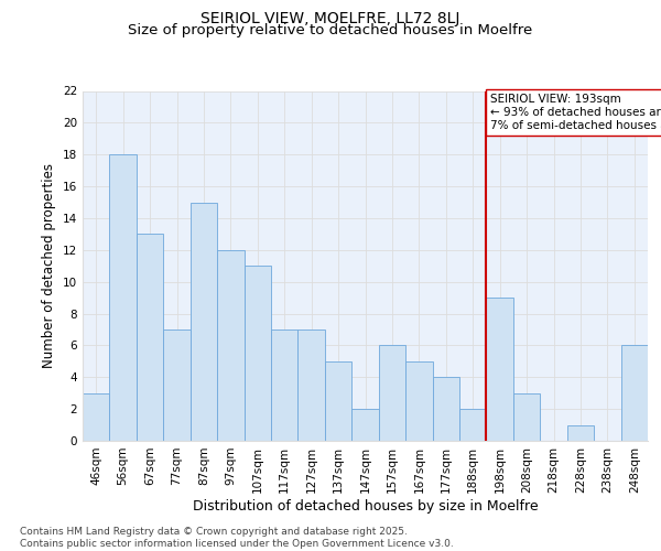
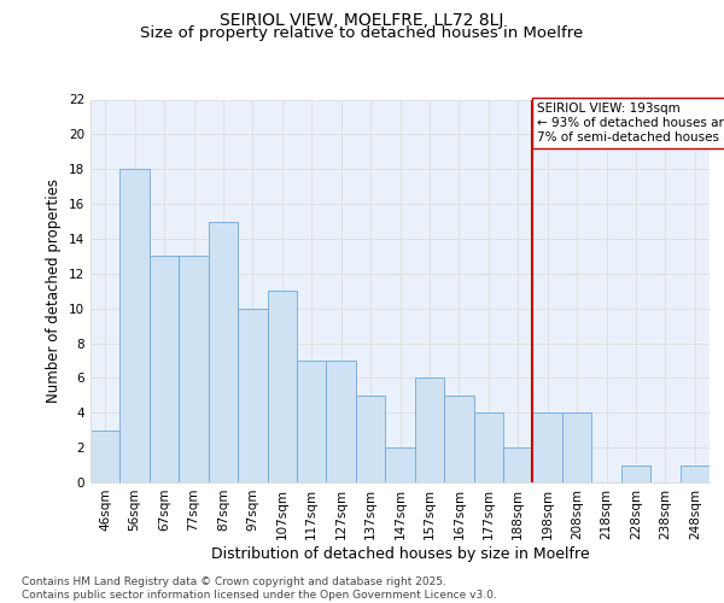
77sqm: 7 -> 13
97sqm: 12 -> 10
198sqm: 9 -> 4
208sqm: 3 -> 4
248sqm: 6 -> 1
